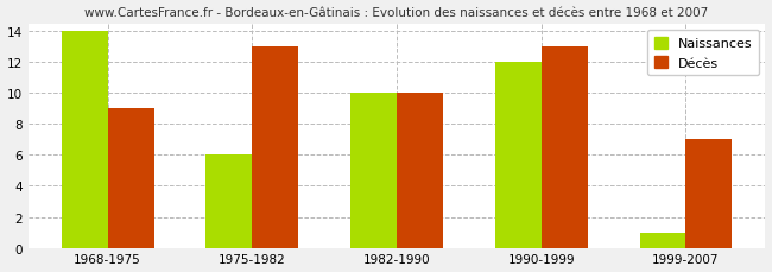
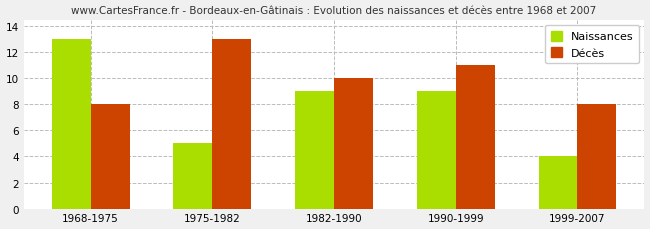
Naissances/1968-1975: 14 -> 13
Décès/1968-1975: 9 -> 8
Naissances/1975-1982: 6 -> 5
Naissances/1982-1990: 10 -> 9
Naissances/1990-1999: 12 -> 9
Décès/1990-1999: 13 -> 11
Naissances/1999-2007: 1 -> 4
Décès/1999-2007: 7 -> 8
